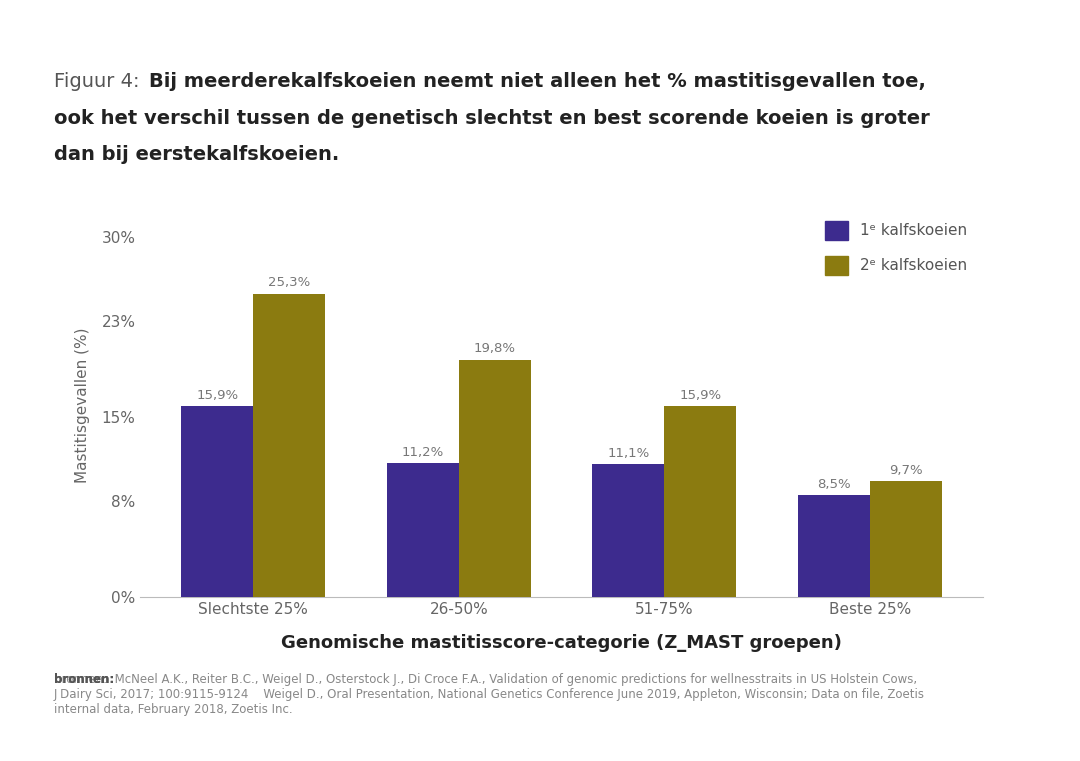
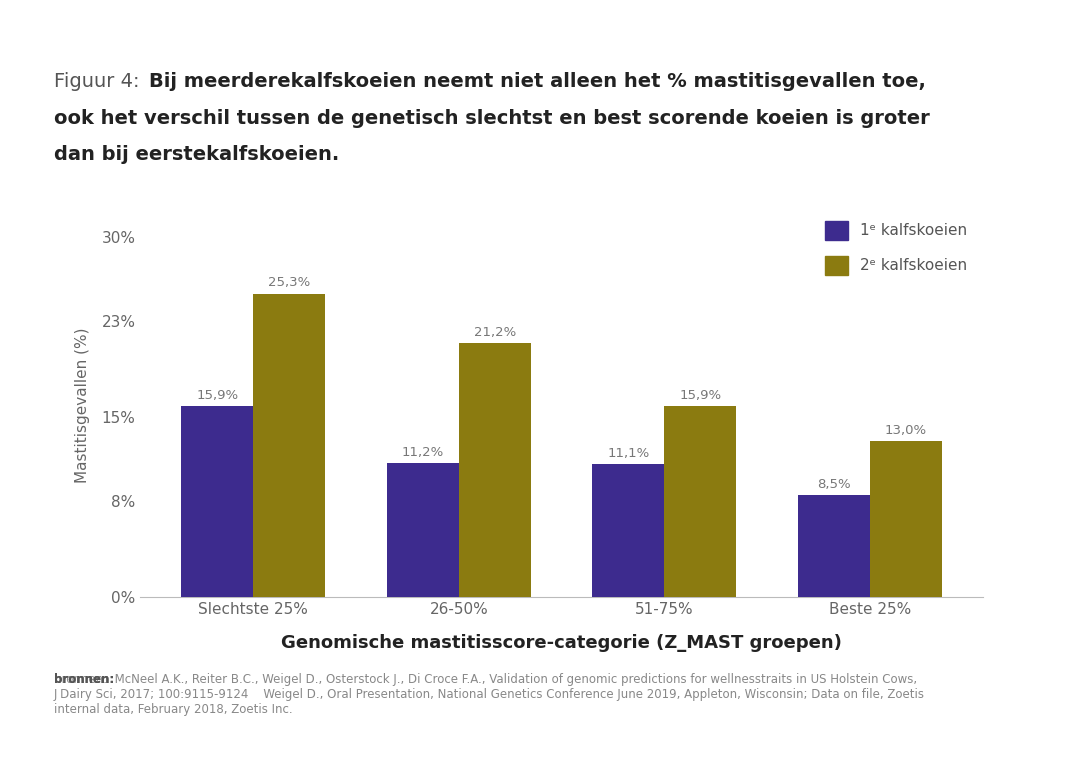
2ᵉ kalfskoeien/26-50%: 19,8% -> 21,2%
2ᵉ kalfskoeien/Beste 25%: 9,7% -> 13,0%
